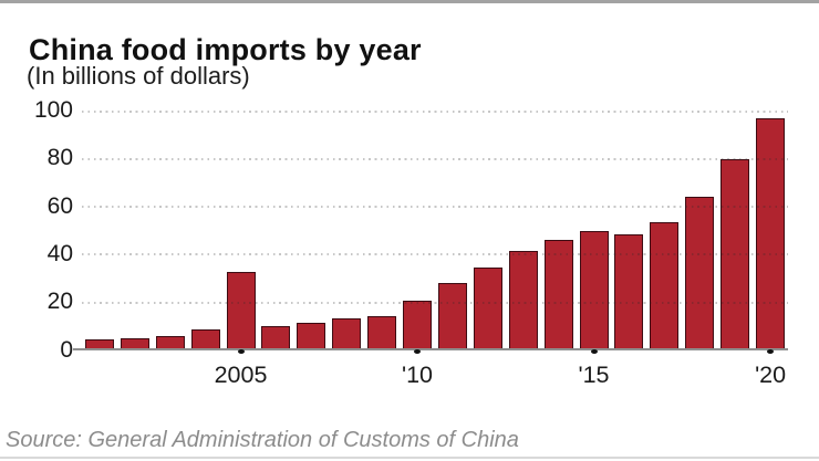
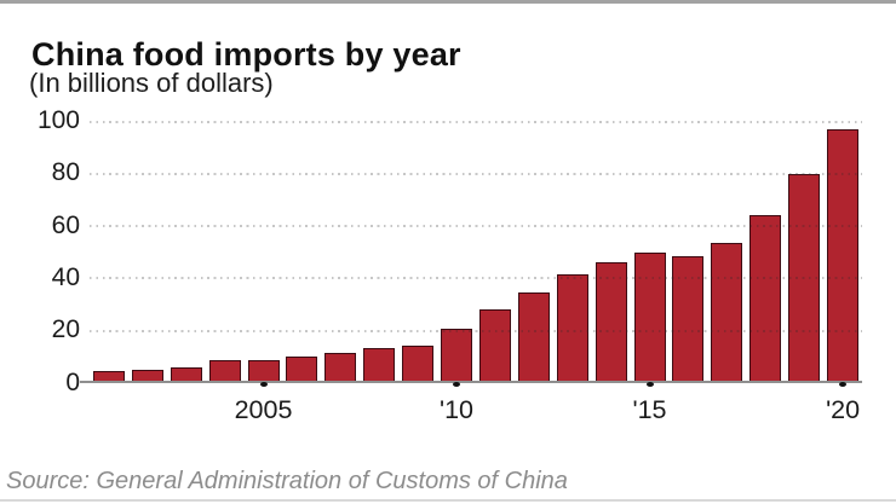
2005: 33 -> 9
